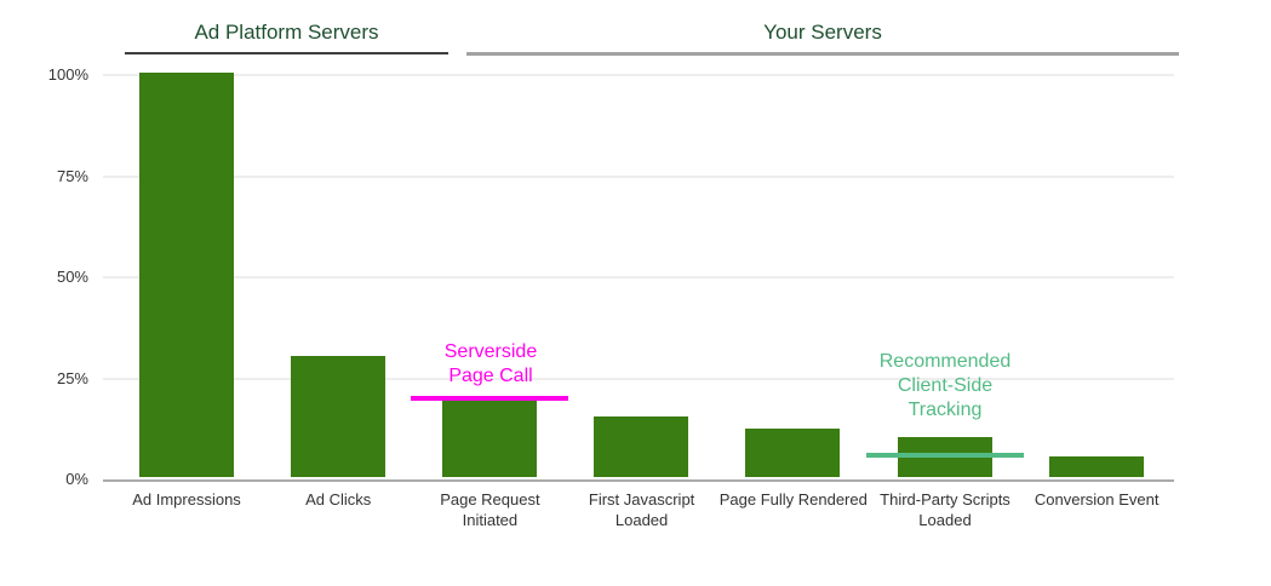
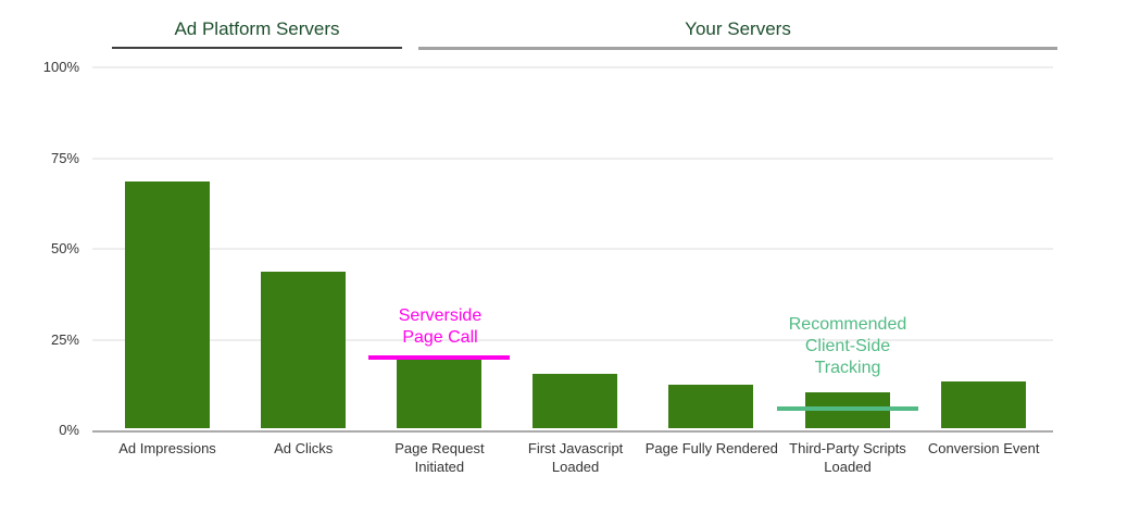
Ad Impressions: 100% -> 68%
Ad Clicks: 30% -> 43%
Conversion Event: 5% -> 13%
